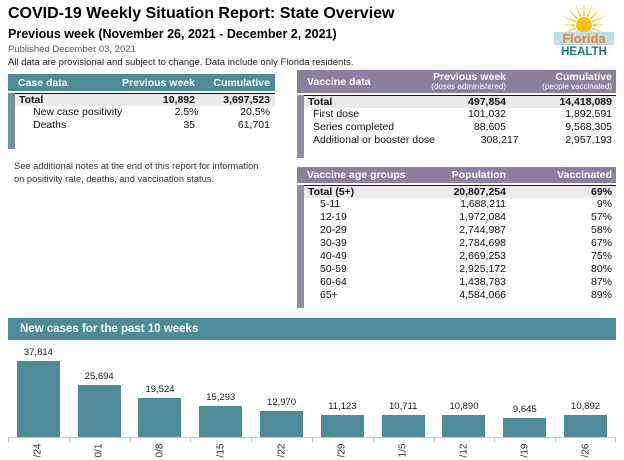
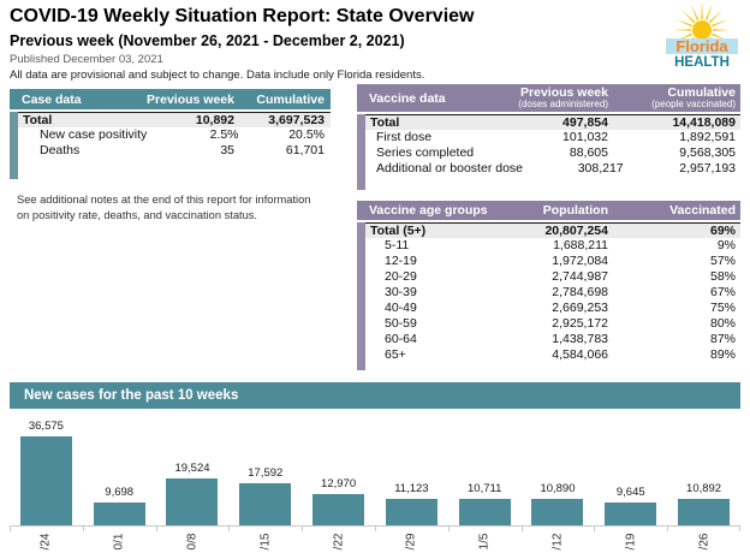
/24: 37,814 -> 36,575
0/1: 25,694 -> 9,698
/15: 15,293 -> 17,592
